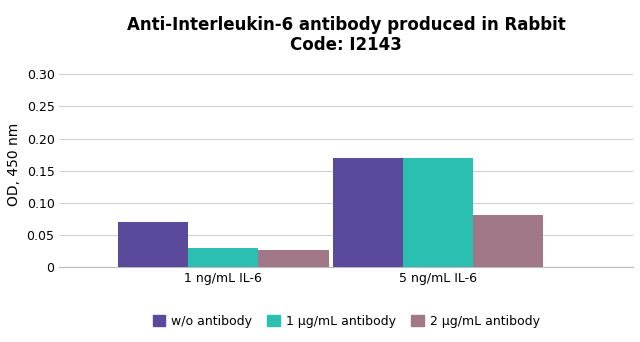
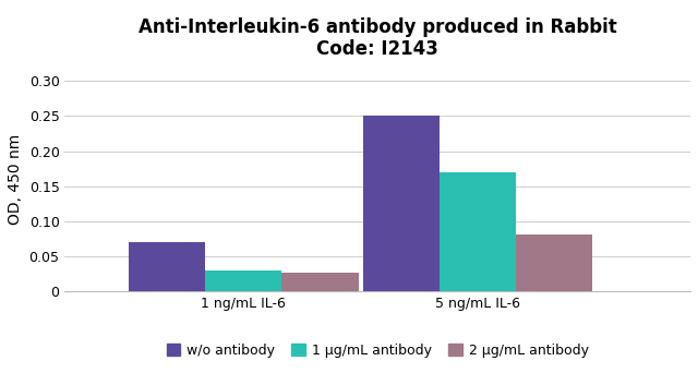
w/o antibody/5 ng/mL IL-6: 0.17 -> 0.25
